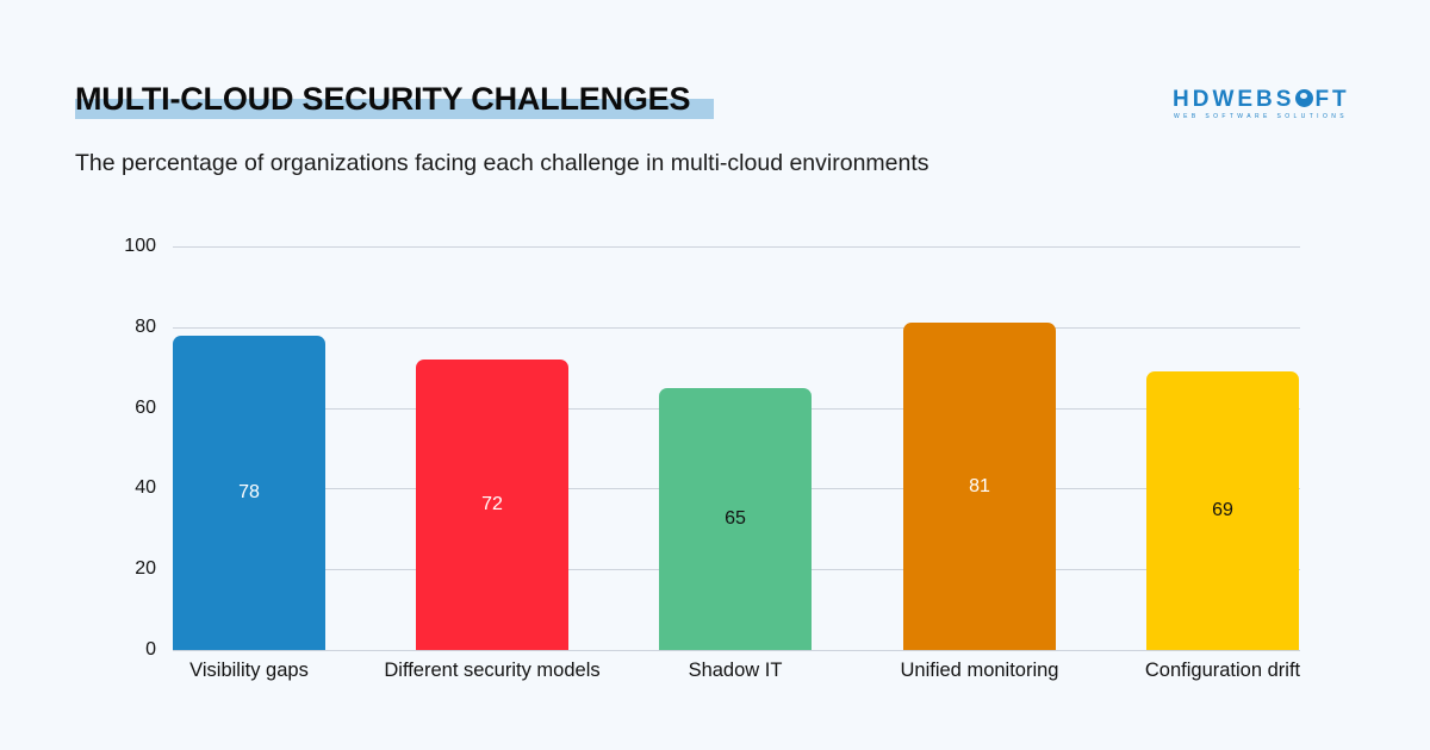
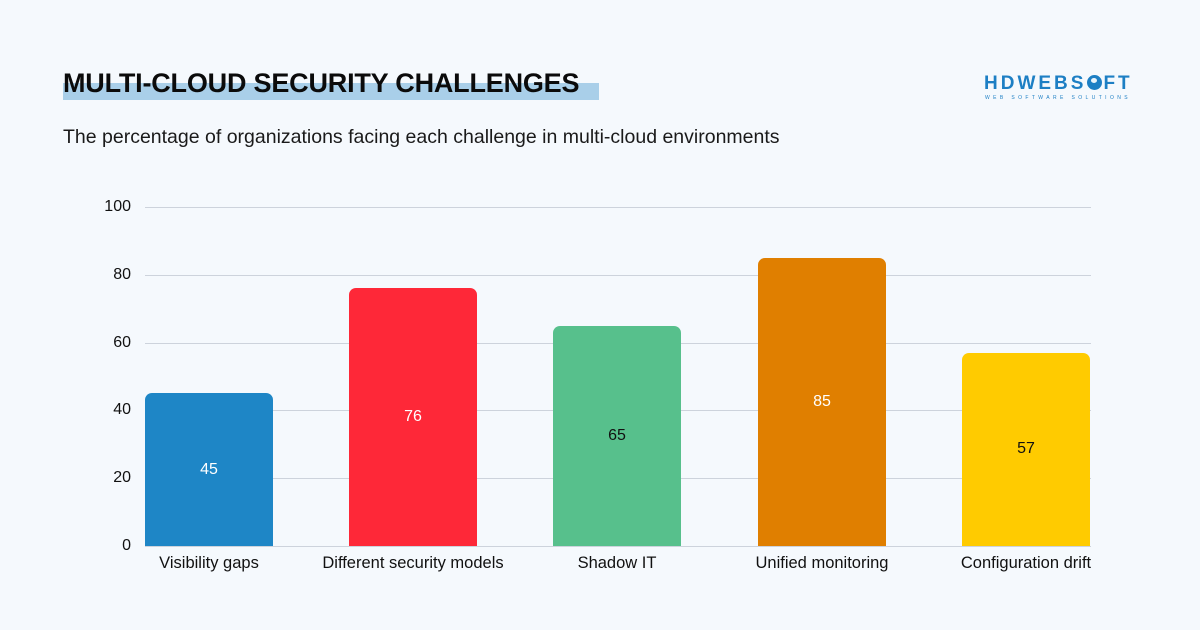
Visibility gaps: 78 -> 45
Different security models: 72 -> 76
Unified monitoring: 81 -> 85
Configuration drift: 69 -> 57
